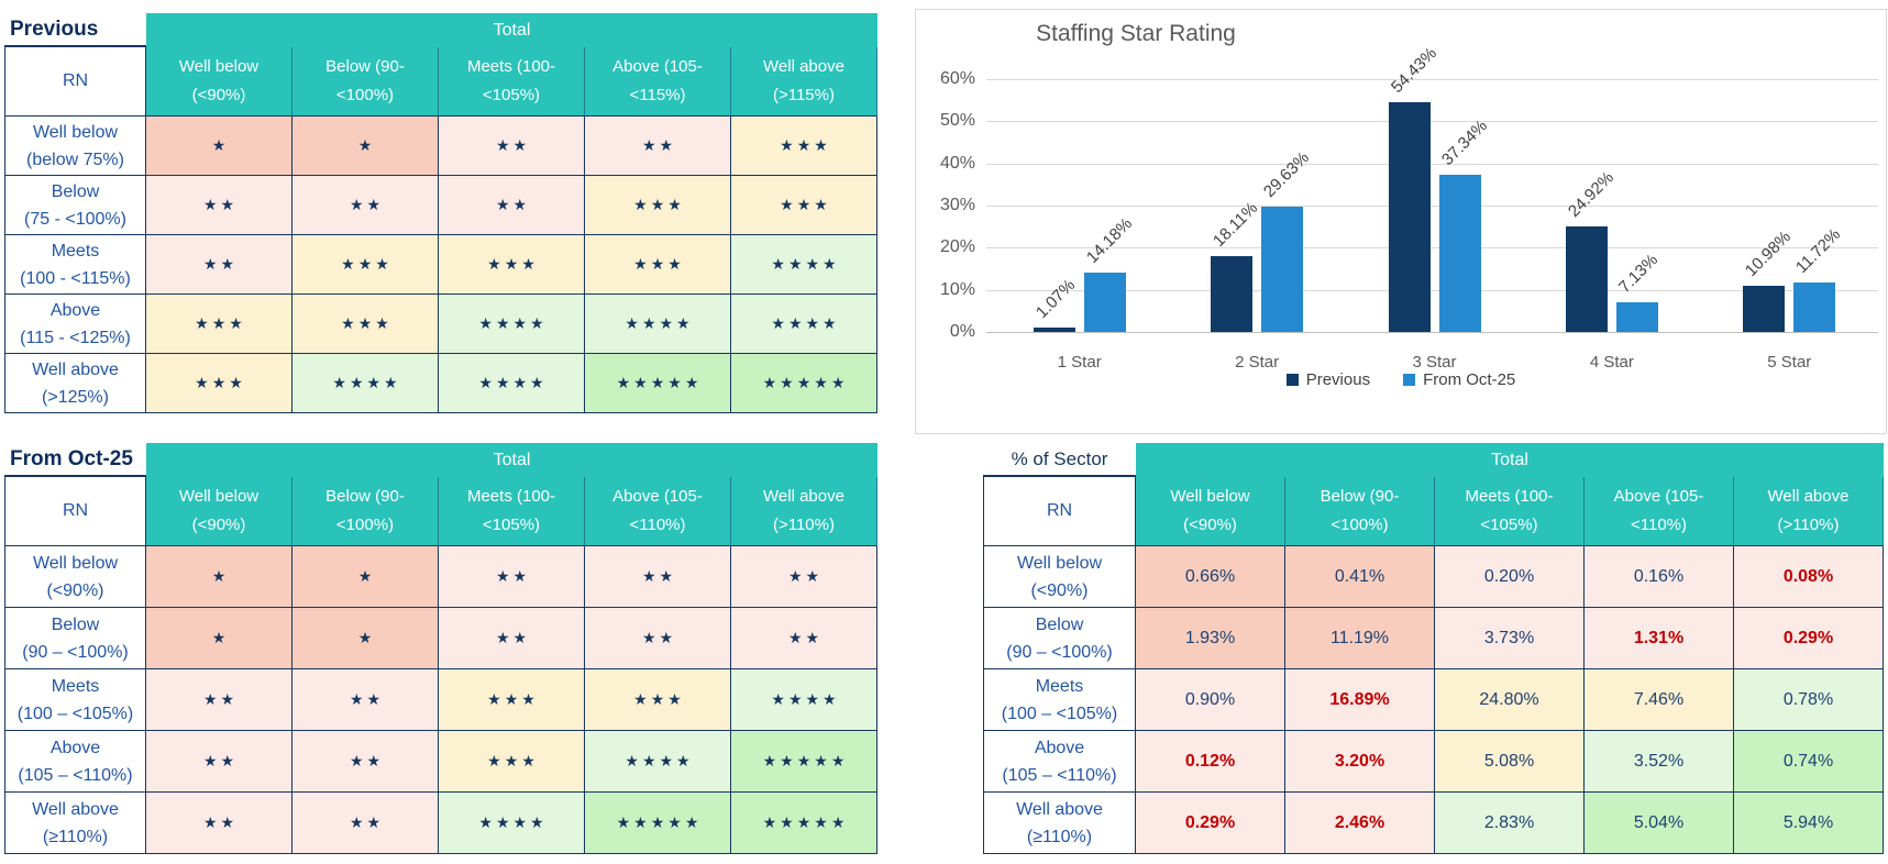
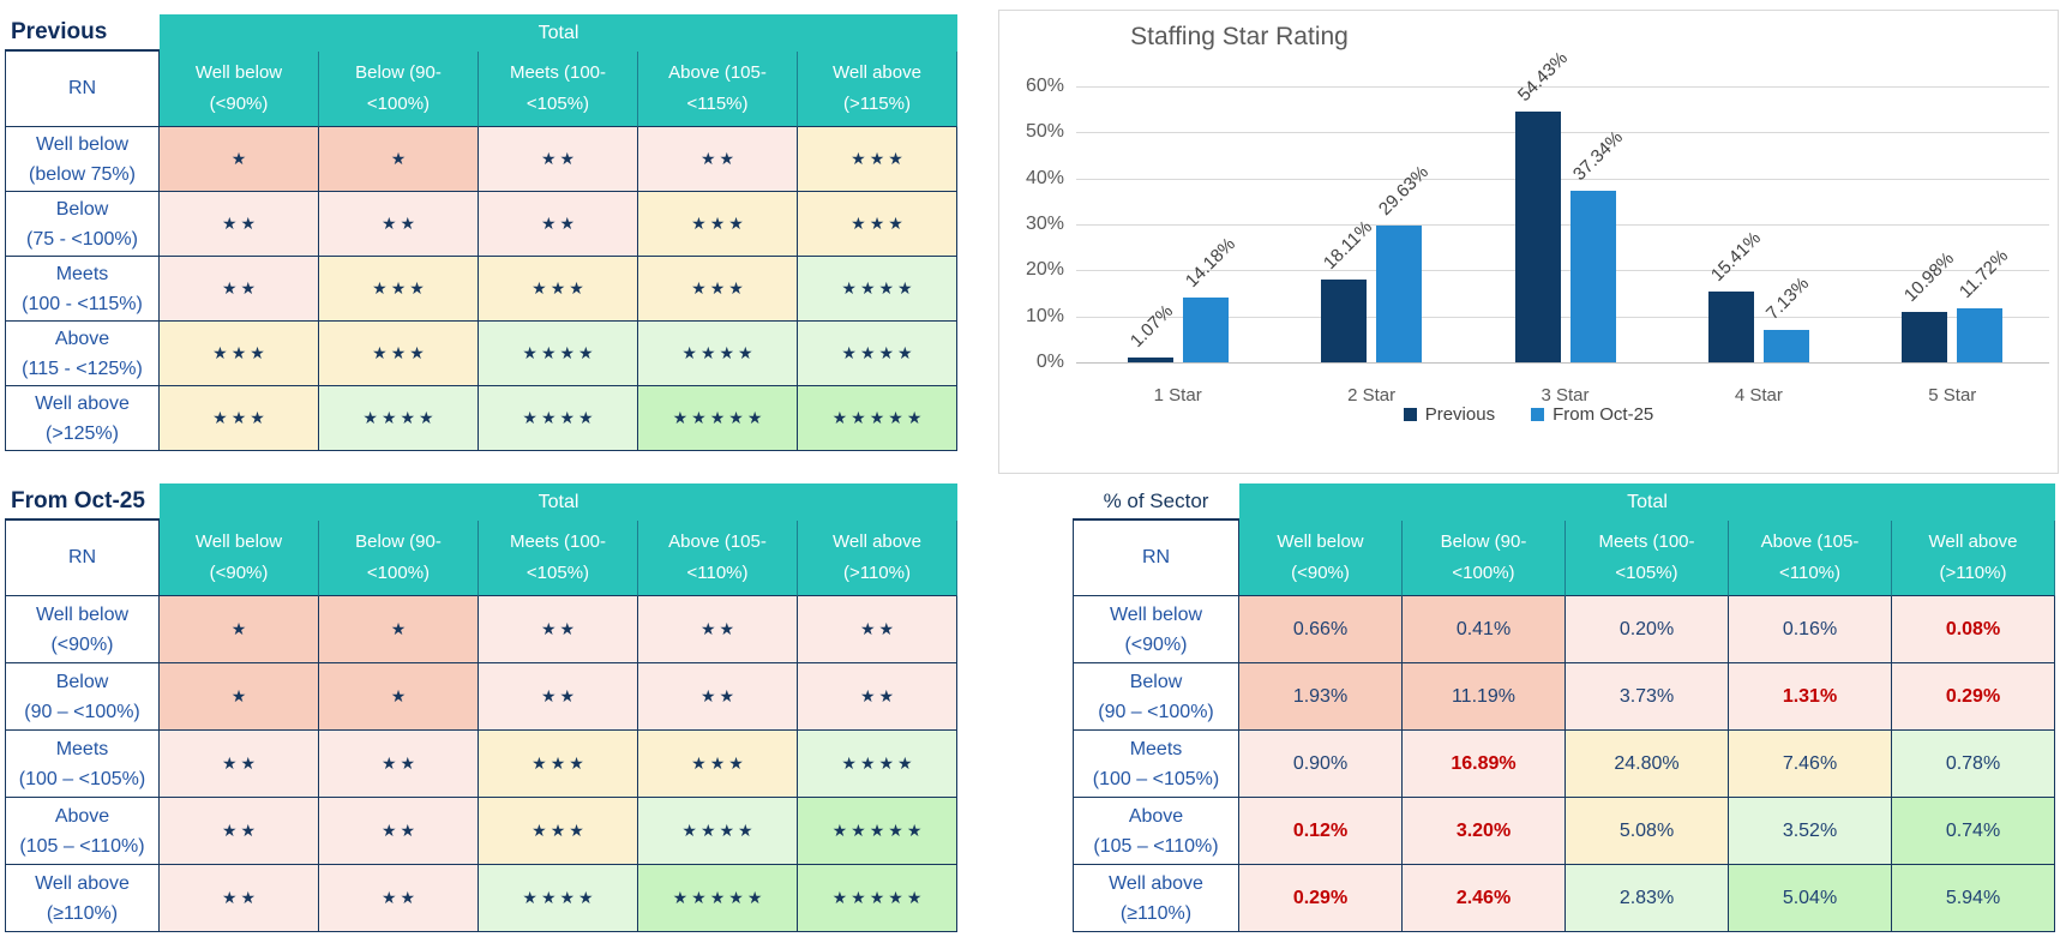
Previous/4 Star: 24.92% -> 15.41%
